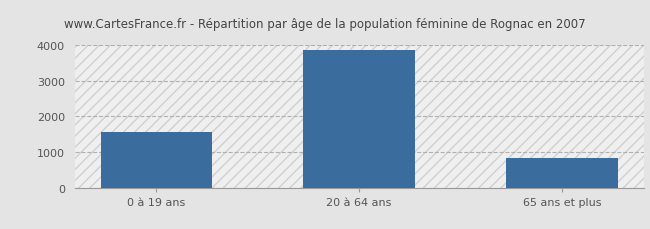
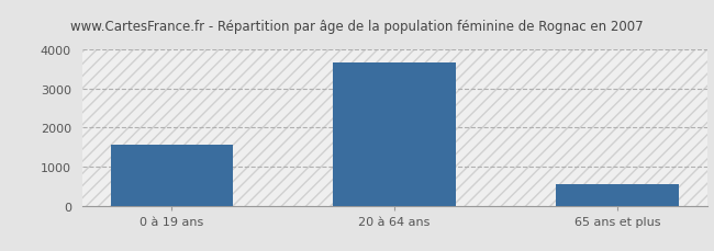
20 à 64 ans: 3850 -> 3650
65 ans et plus: 820 -> 550
